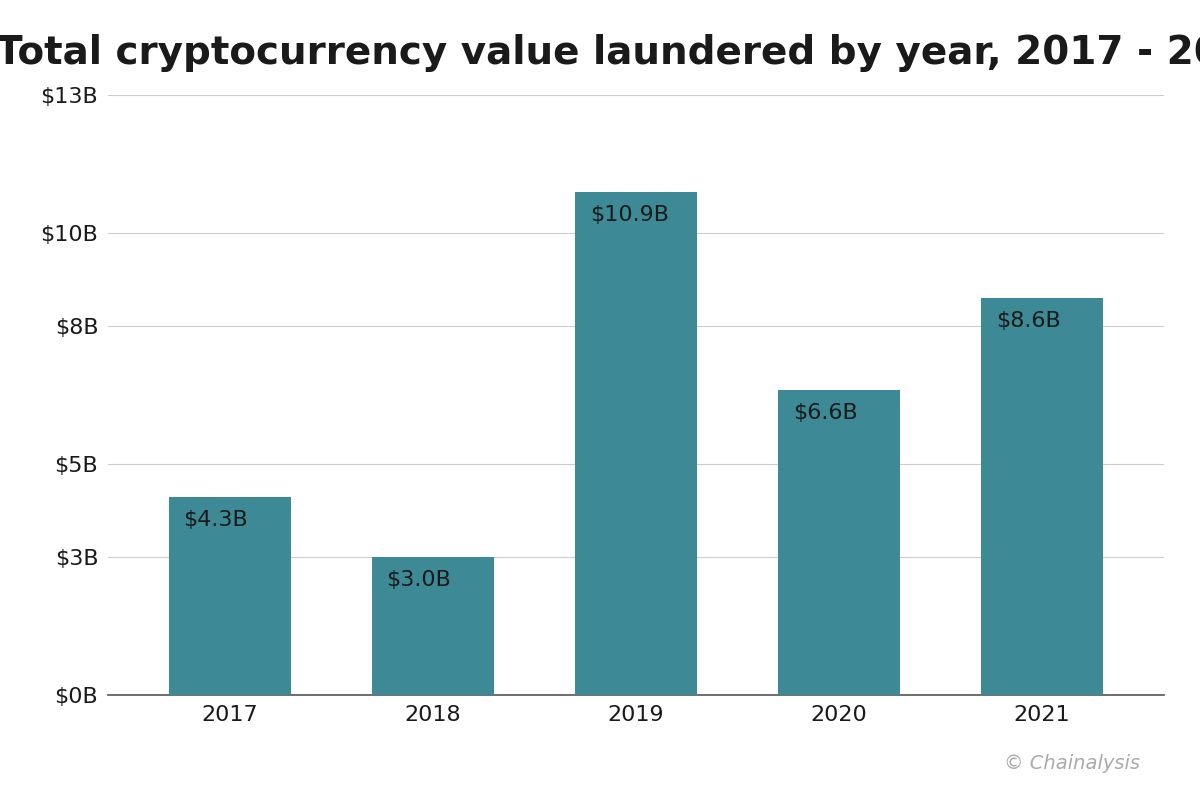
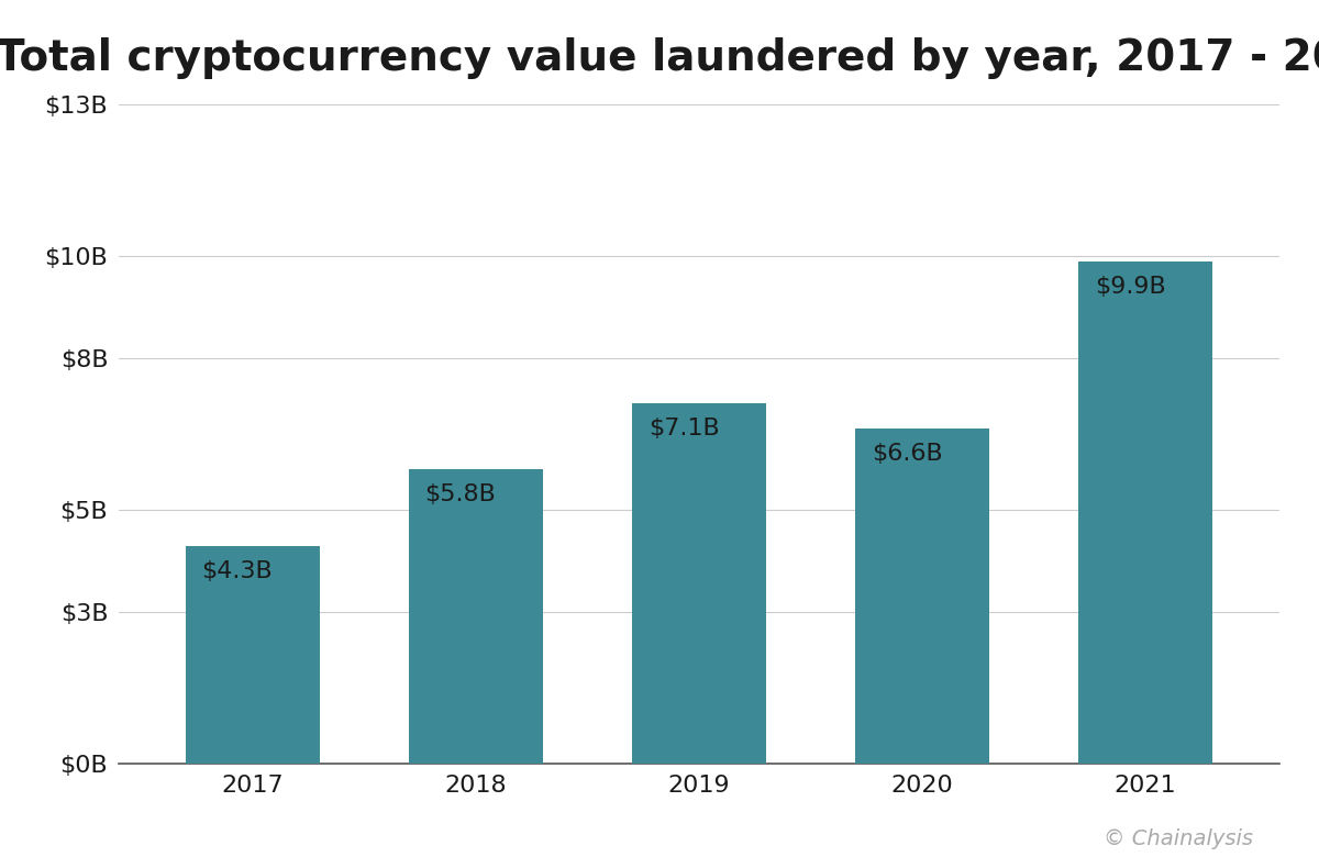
2018: $3.0B -> $5.8B
2019: $10.9B -> $7.1B
2021: $8.6B -> $9.9B
